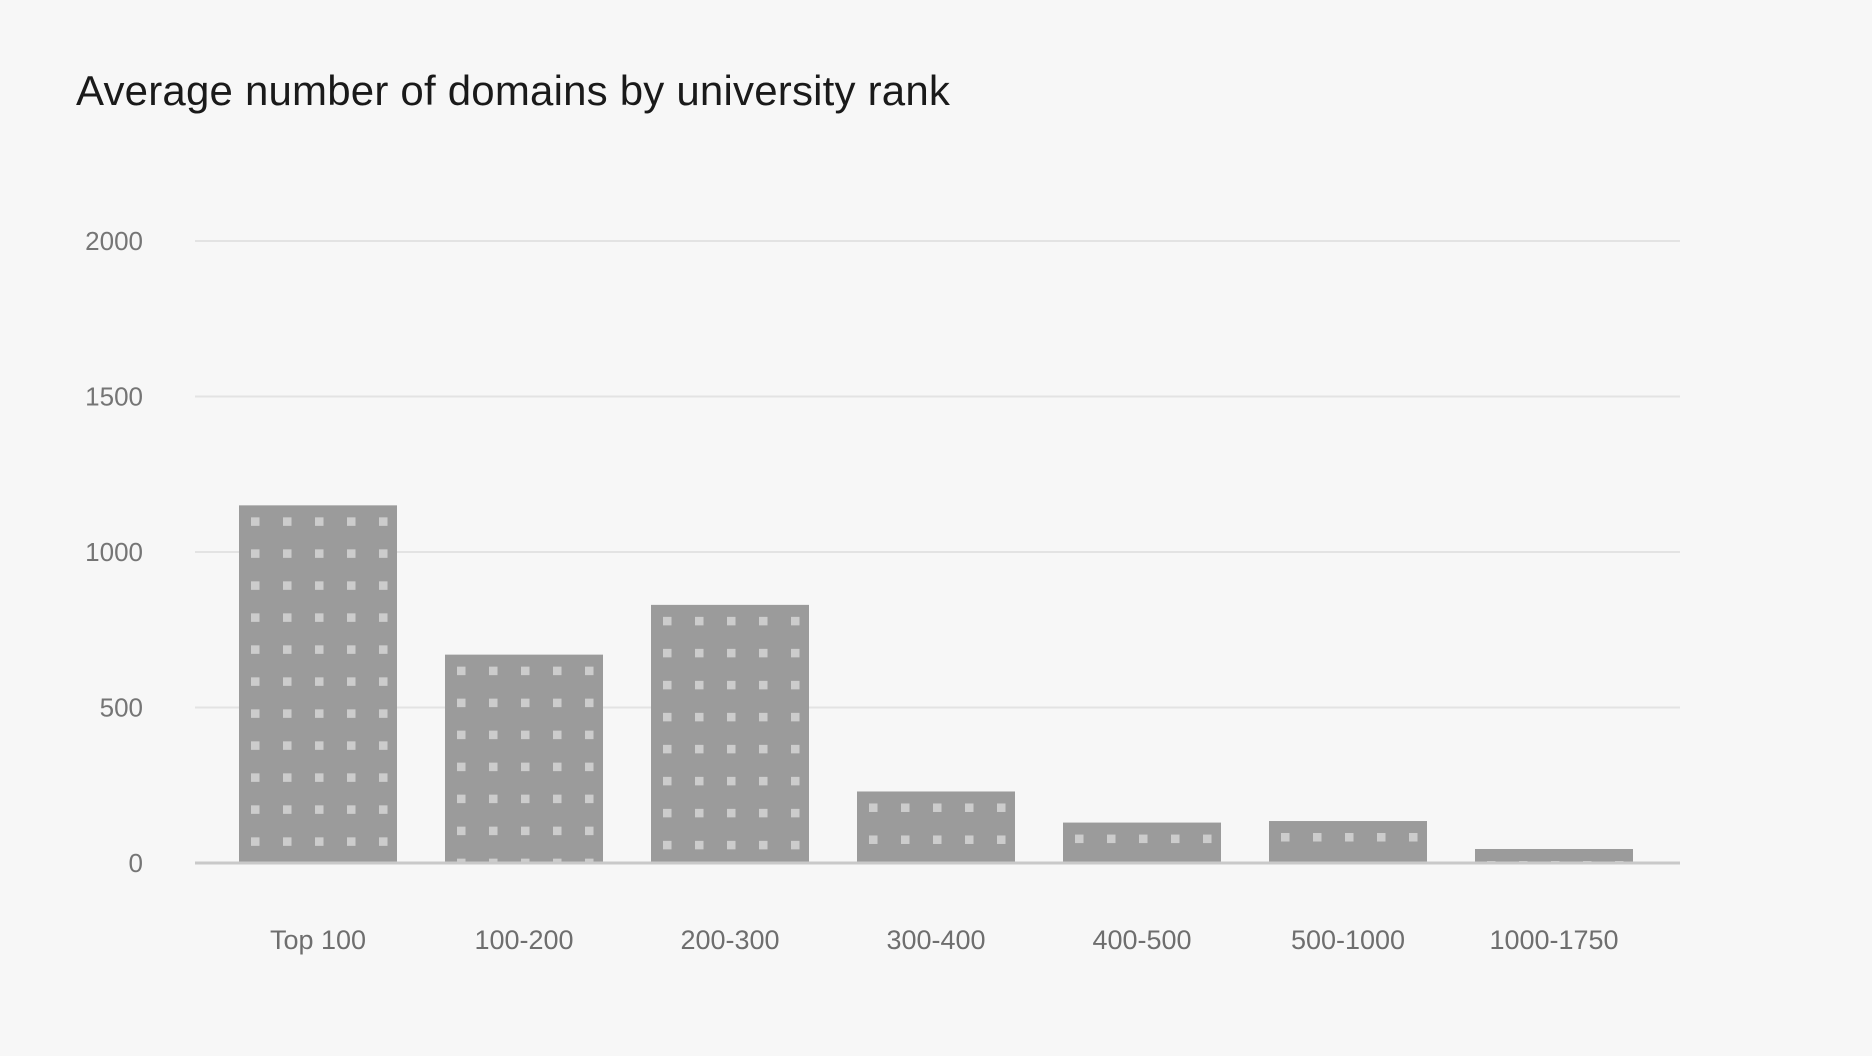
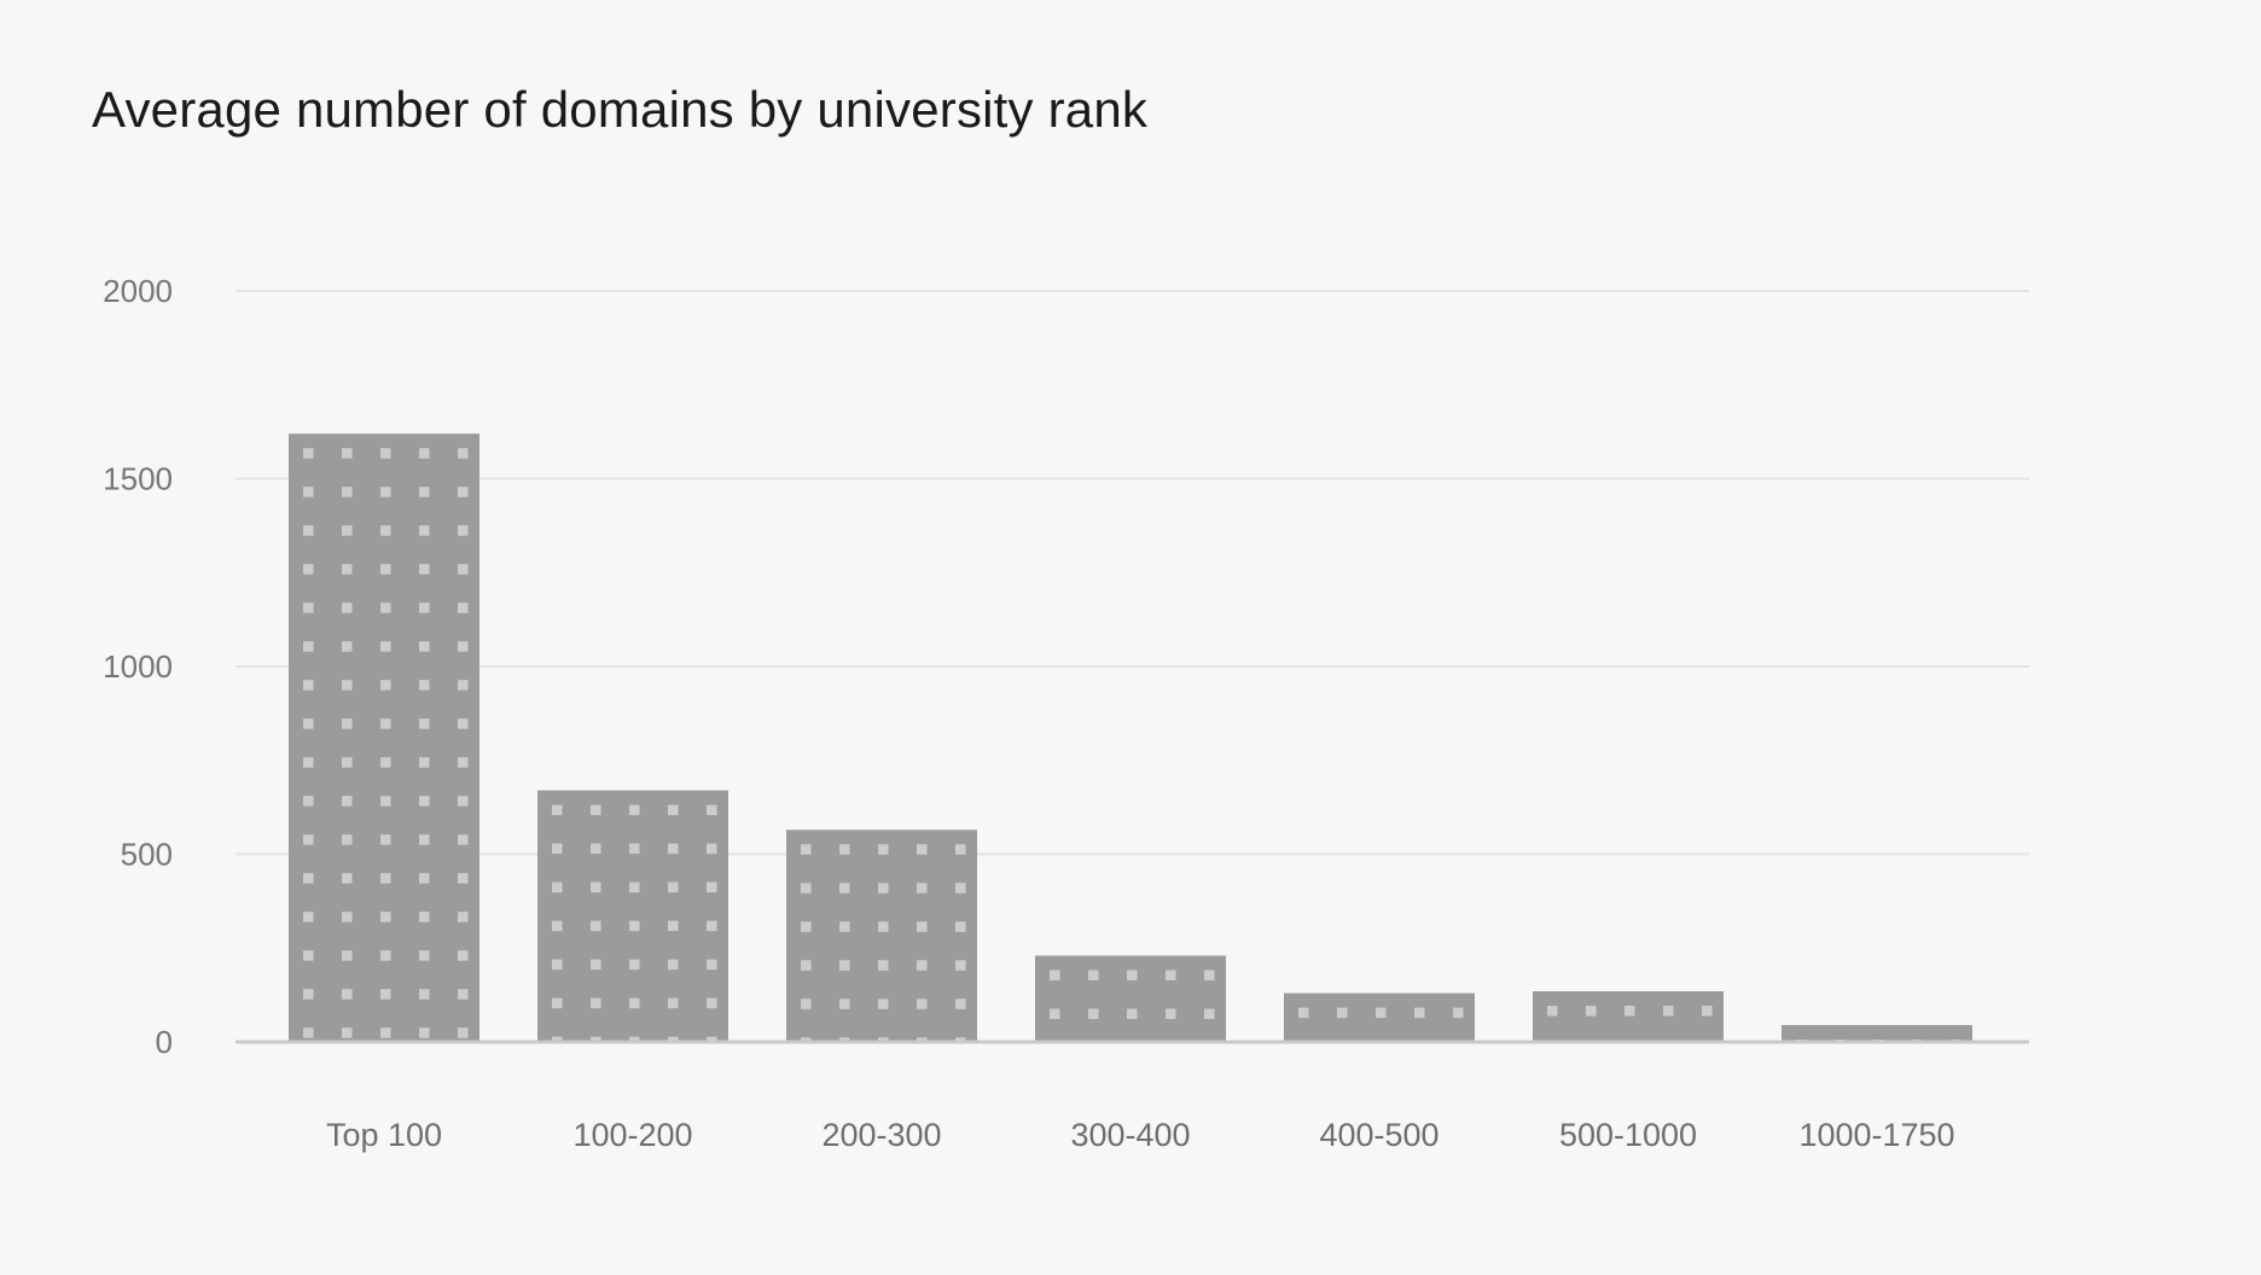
Top 100: 1150 -> 1620
200-300: 830 -> 560
